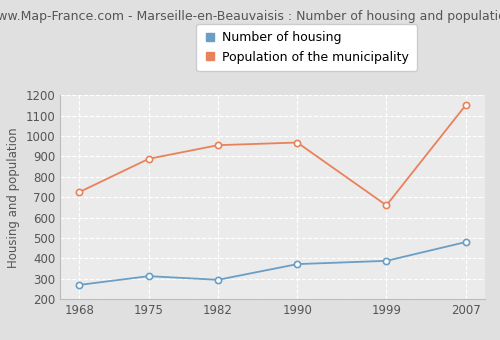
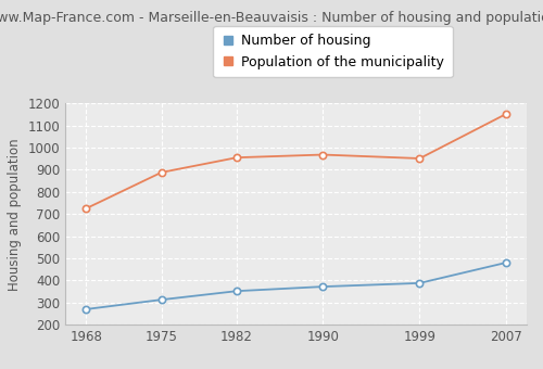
Number of housing/1982: 295 -> 352
Population of the municipality/1999: 660 -> 951
